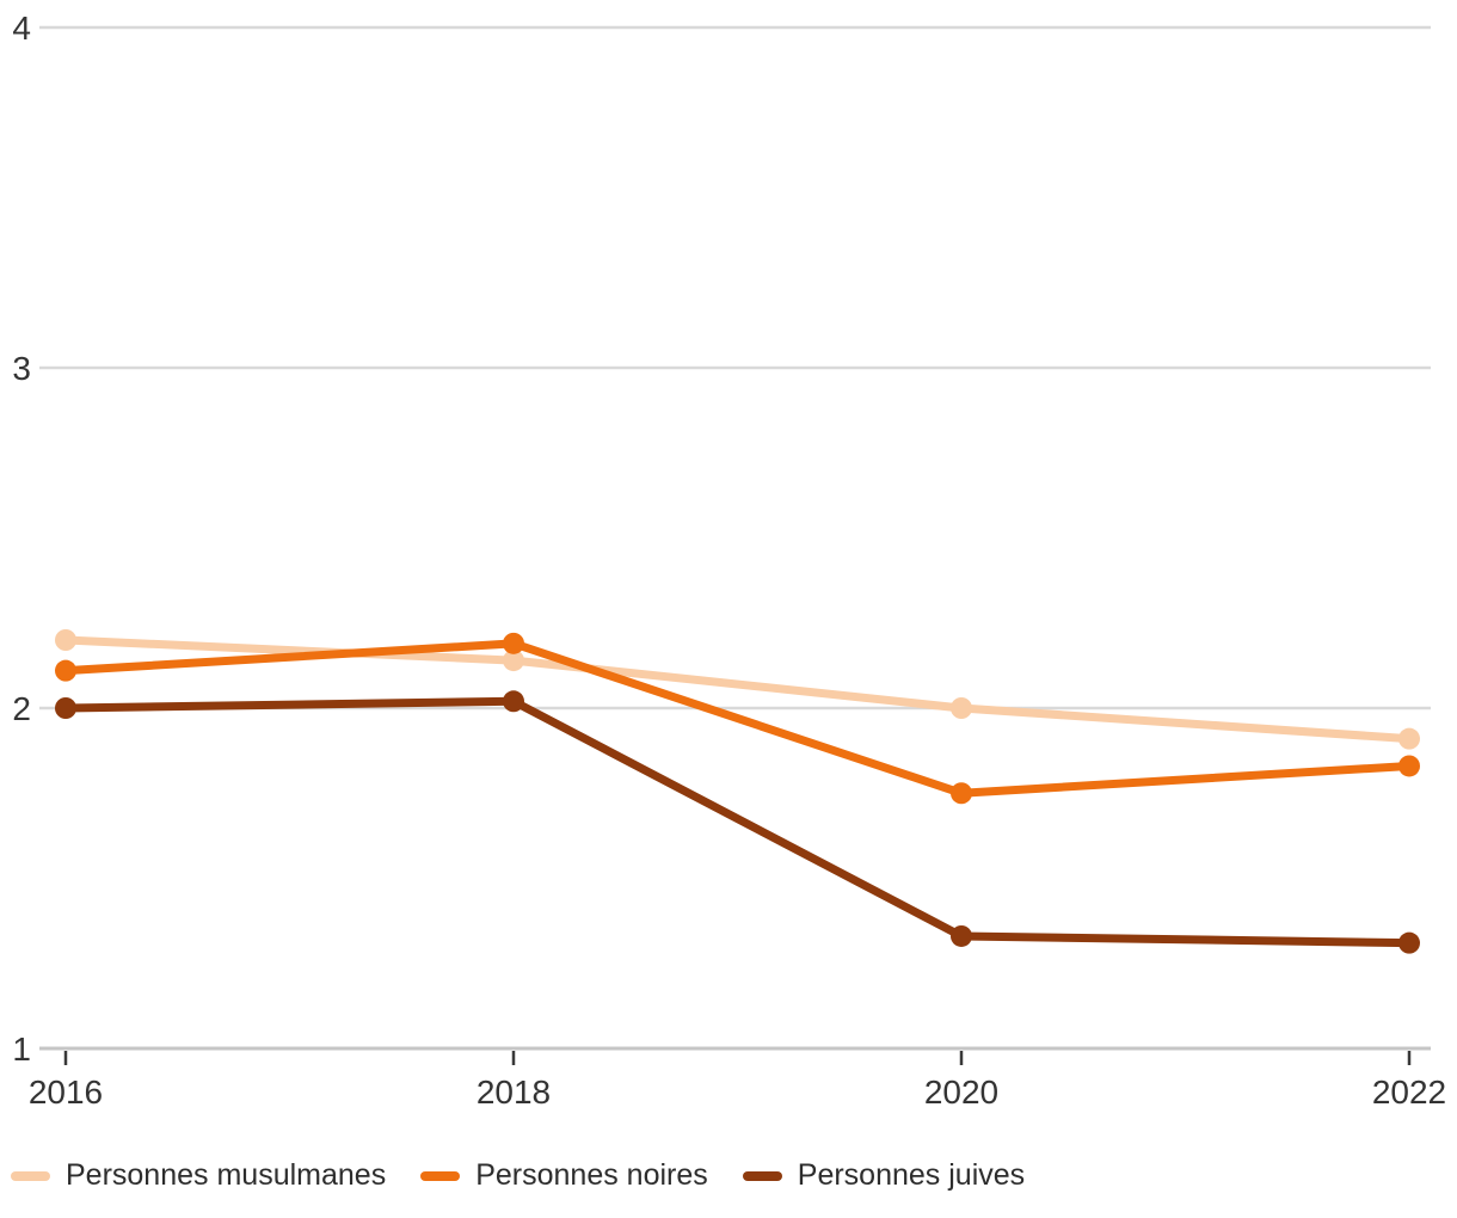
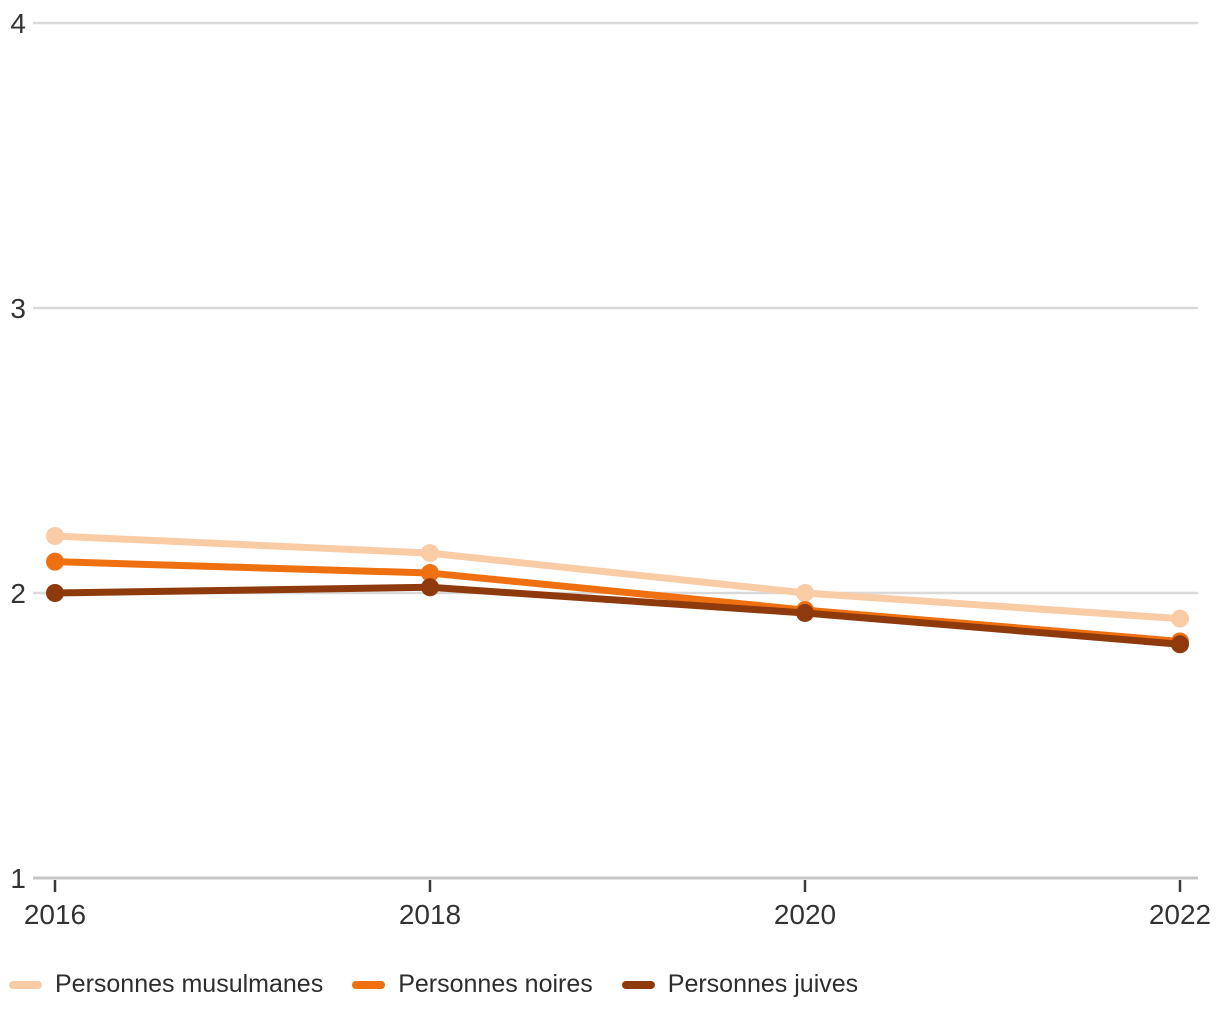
Personnes noires/2018: 2.19 -> 2.07
Personnes noires/2020: 1.75 -> 1.94
Personnes juives/2020: 1.33 -> 1.93
Personnes juives/2022: 1.31 -> 1.82
